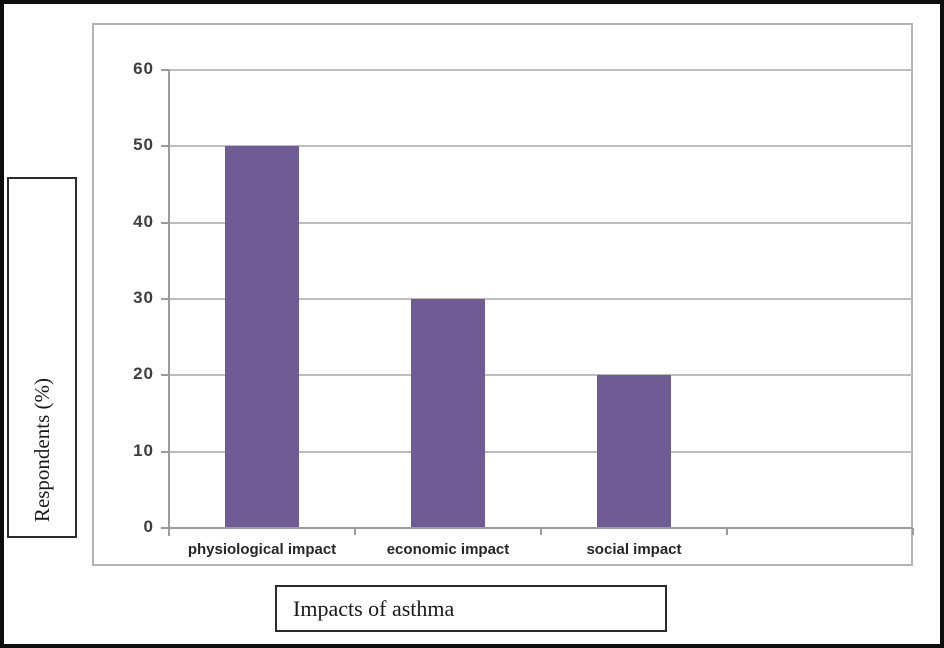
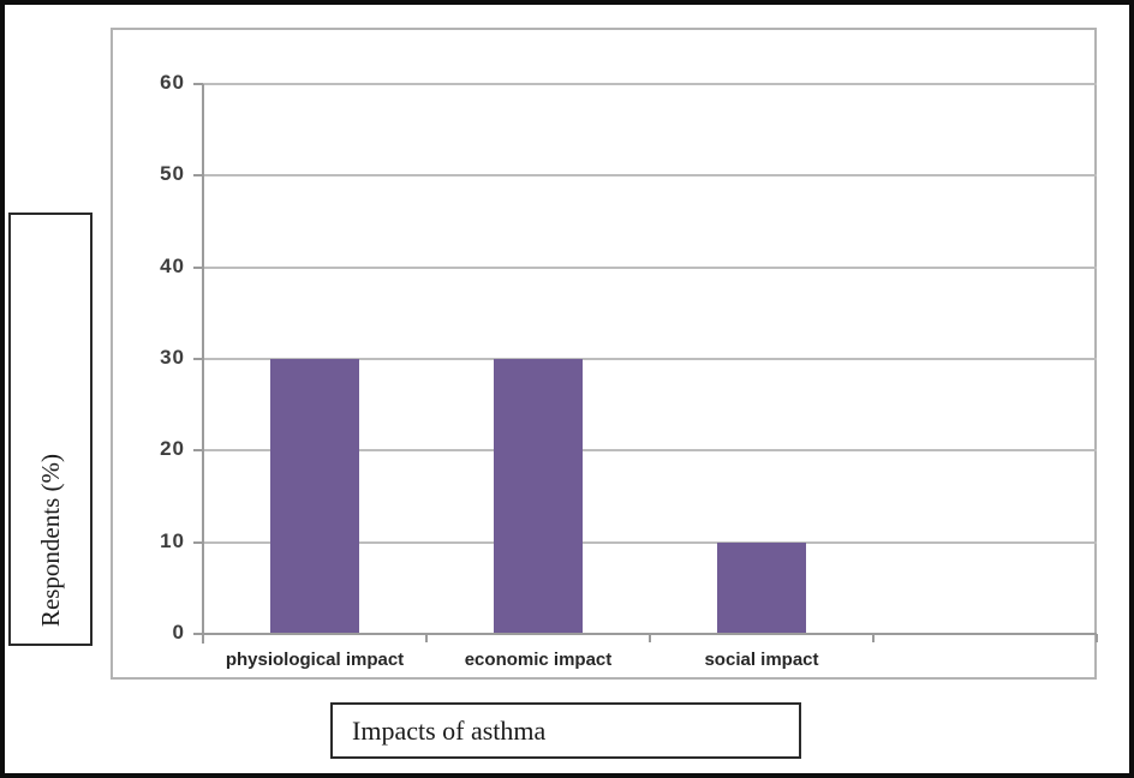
physiological impact: 50 -> 30
social impact: 20 -> 10
